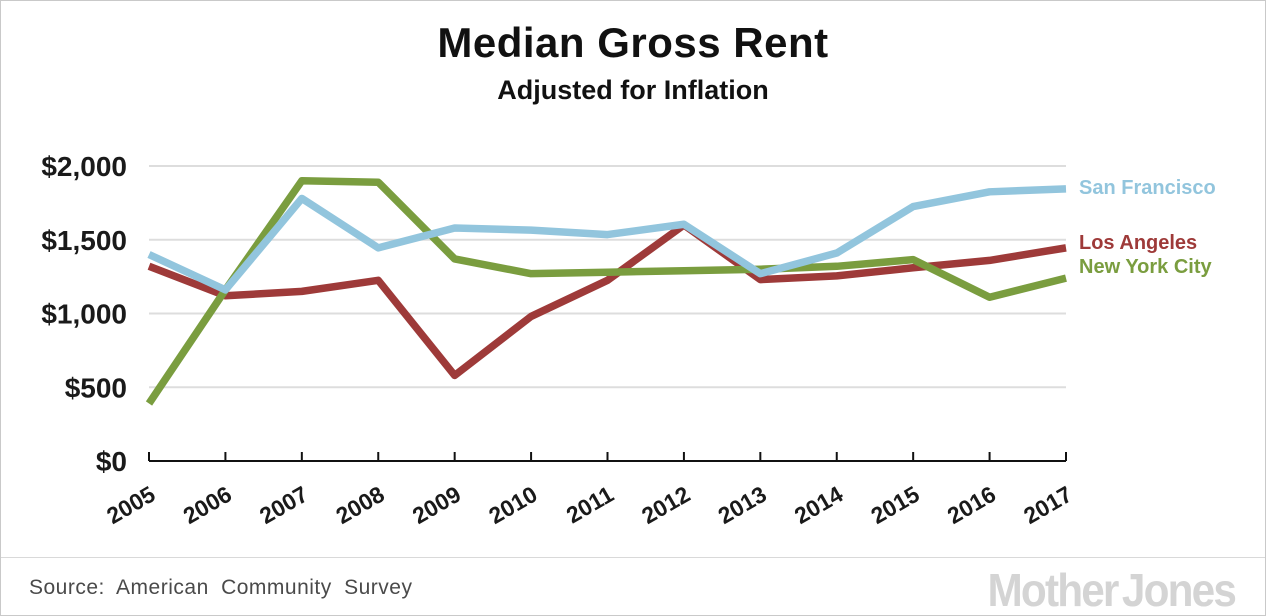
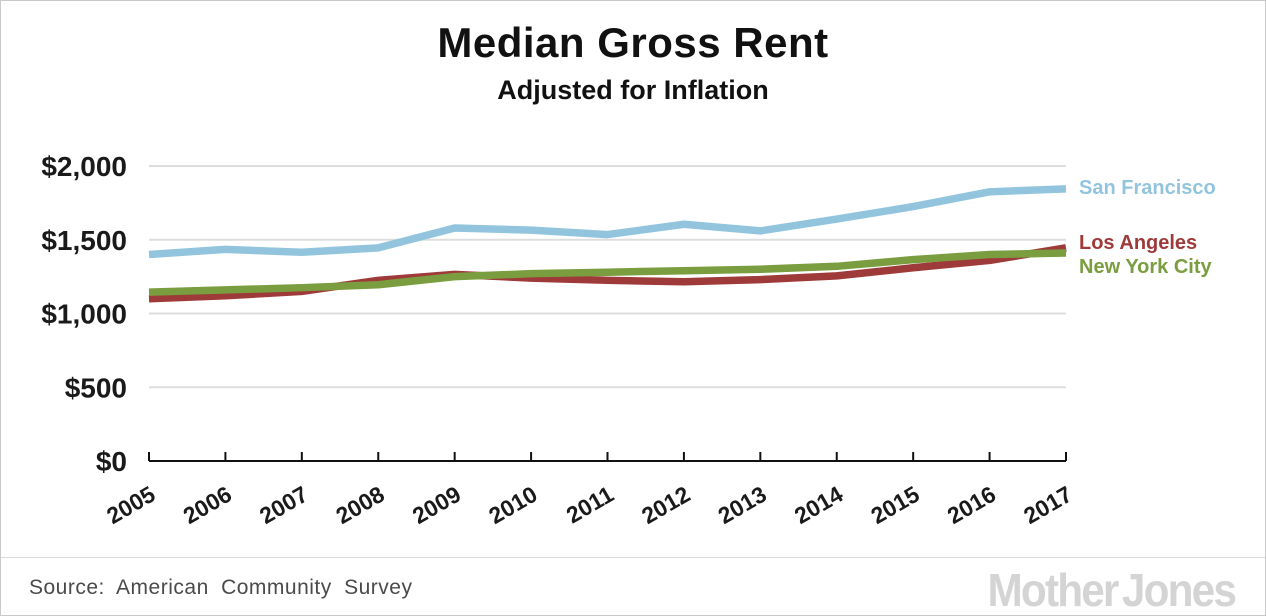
Los Angeles/2005: $1320 -> $1100
New York City/2005: $390 -> $1140
San Francisco/2006: $1160 -> $1440
San Francisco/2007: $1780 -> $1420
New York City/2007: $1900 -> $1180
New York City/2008: $1890 -> $1200
Los Angeles/2009: $580 -> $1260
New York City/2009: $1370 -> $1250
Los Angeles/2010: $980 -> $1240
Los Angeles/2012: $1600 -> $1220
San Francisco/2013: $1270 -> $1560
San Francisco/2014: $1410 -> $1640
New York City/2016: $1110 -> $1400
New York City/2017: $1240 -> $1410
